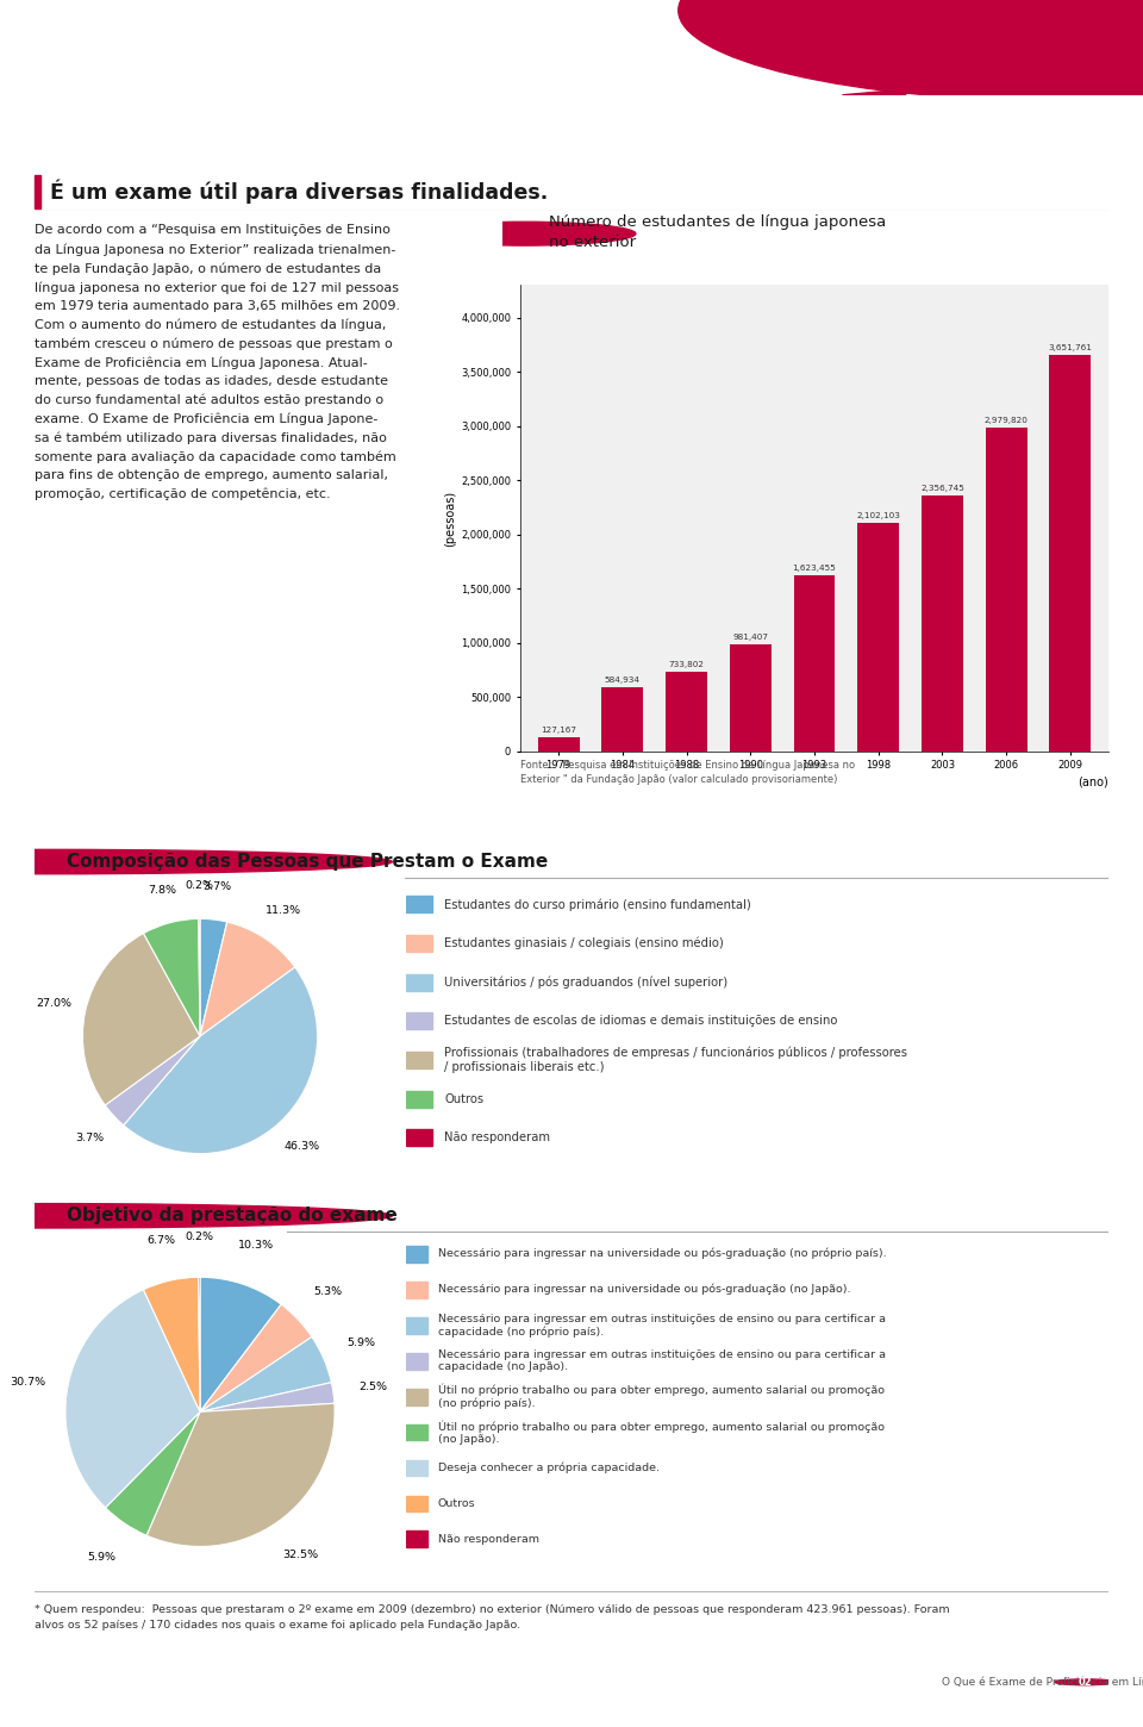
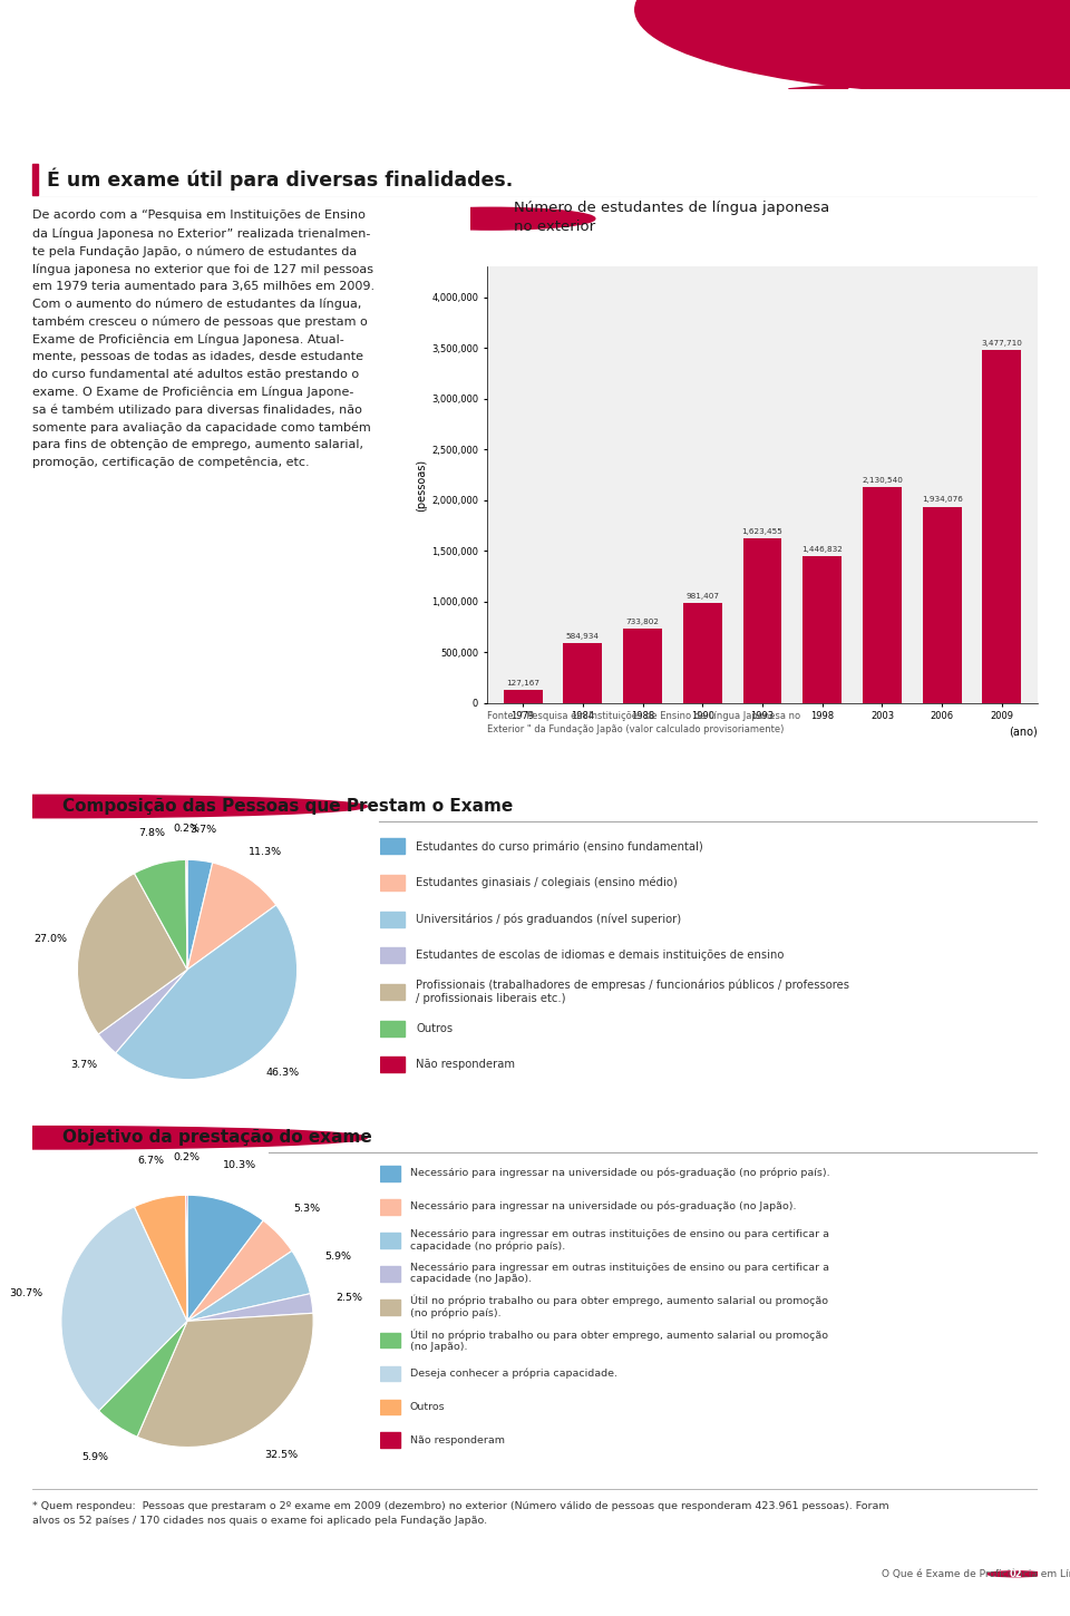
1998: 2,102,103 -> 1,446,832
2003: 2,356,745 -> 2,130,540
2006: 2,979,820 -> 1,934,076
2009: 3,651,761 -> 3,477,710
